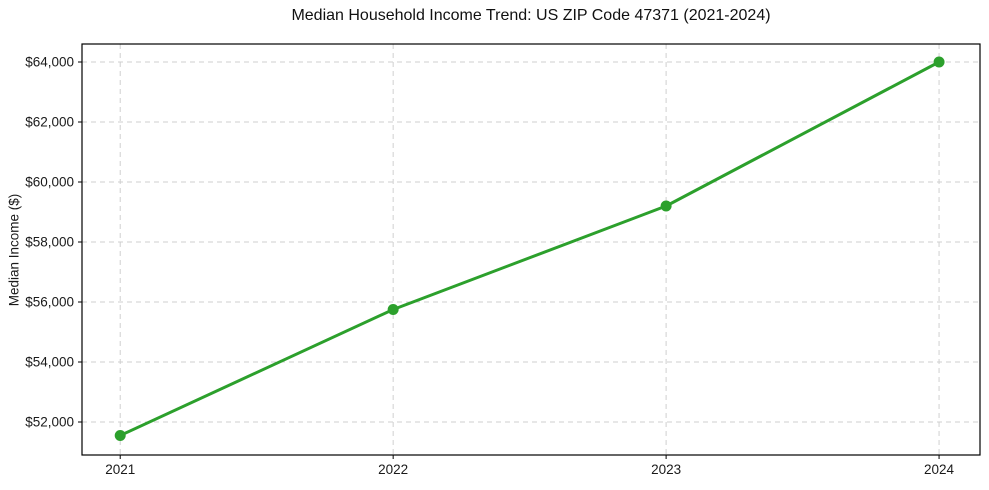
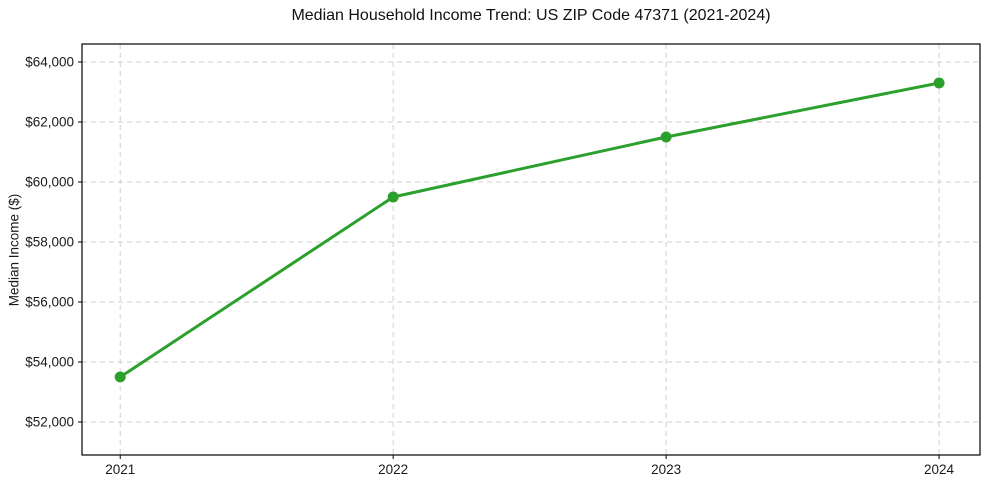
2021: $51600 -> $53500
2022: $55800 -> $59500
2023: $59200 -> $61500
2024: $64000 -> $63300
